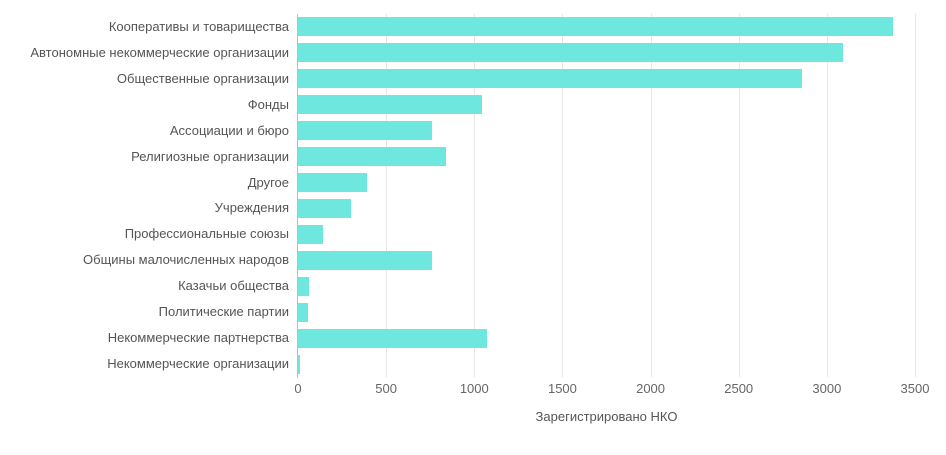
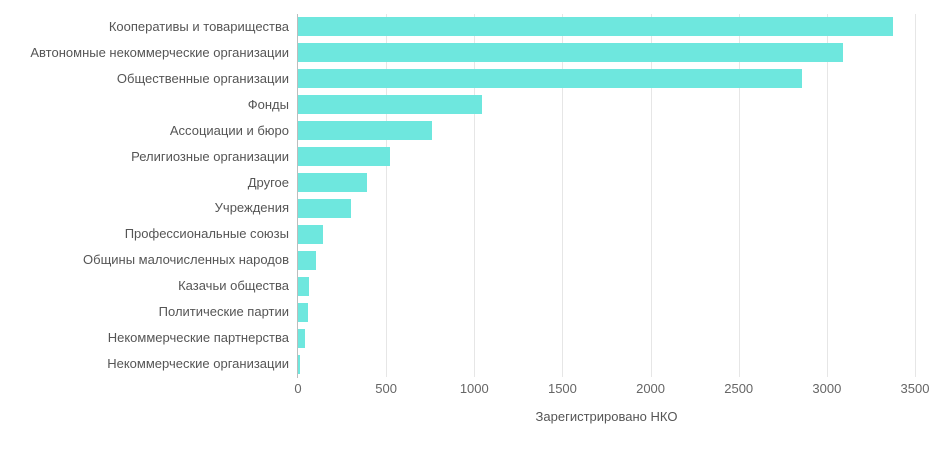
Религиозные организации: 840 -> 520
Общины малочисленных народов: 760 -> 100
Некоммерческие партнерства: 1070 -> 40
